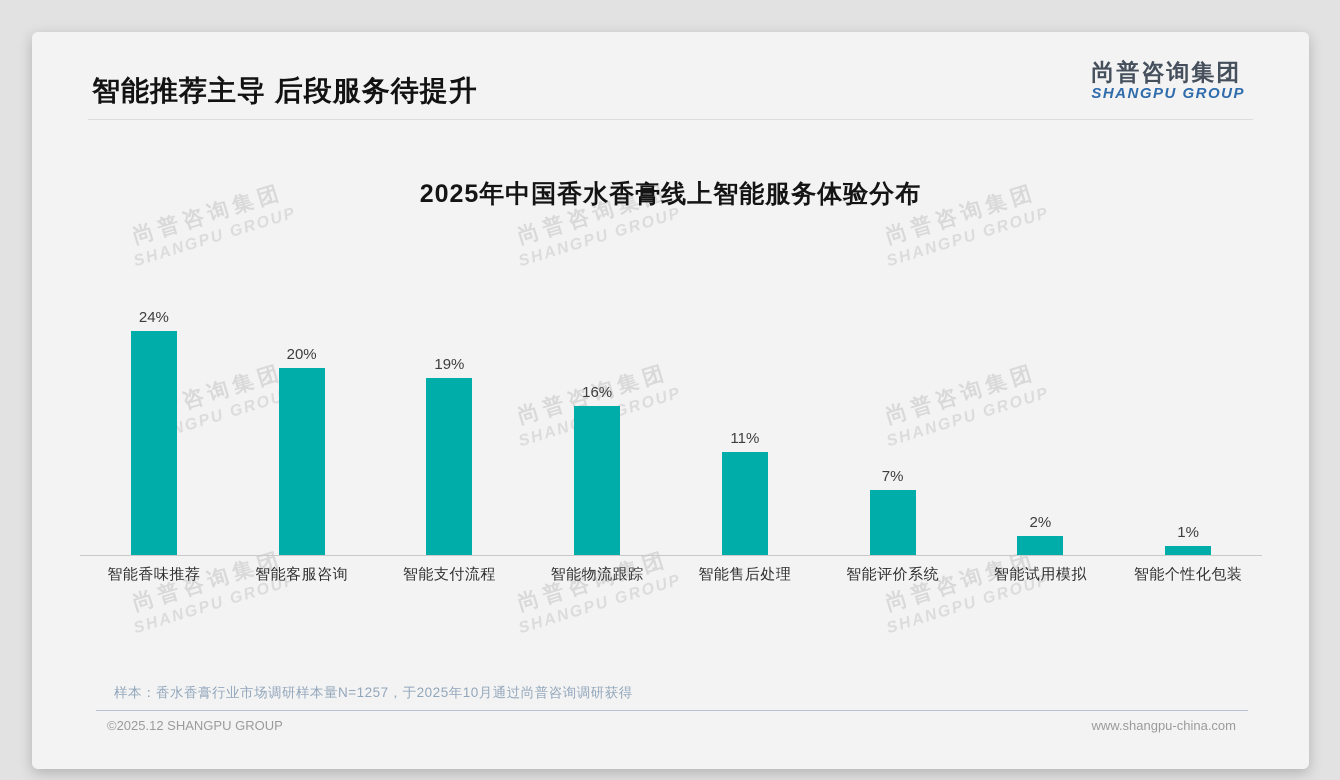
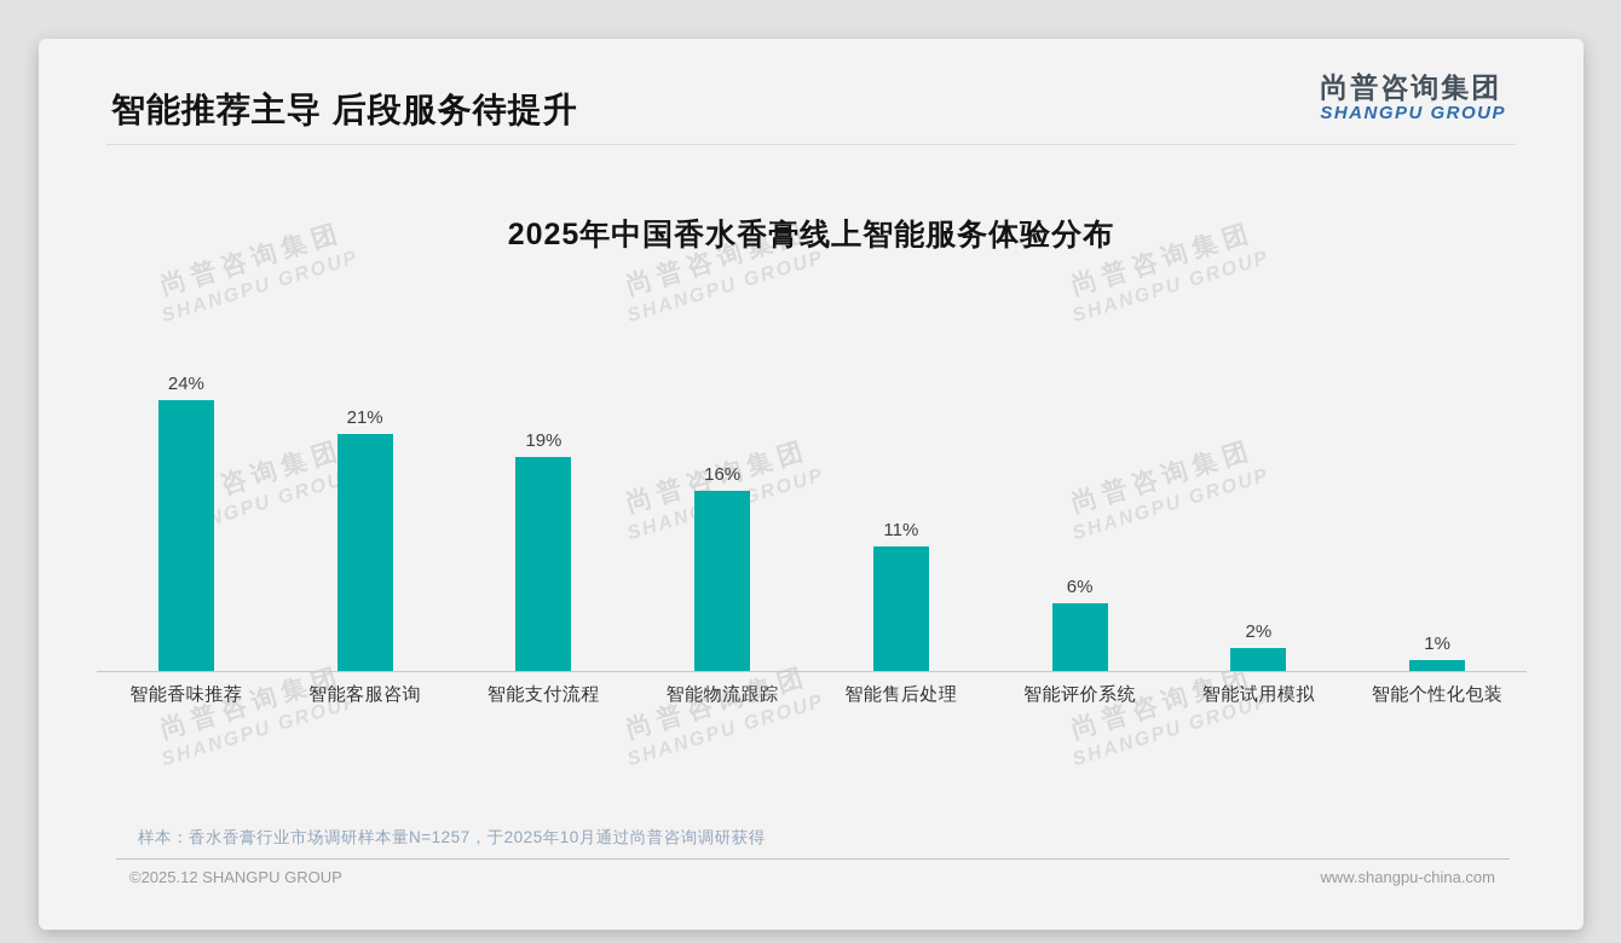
智能客服咨询: 20% -> 21%
智能评价系统: 7% -> 6%
